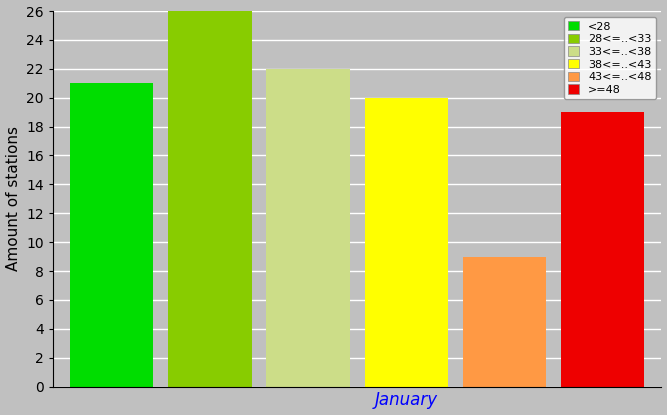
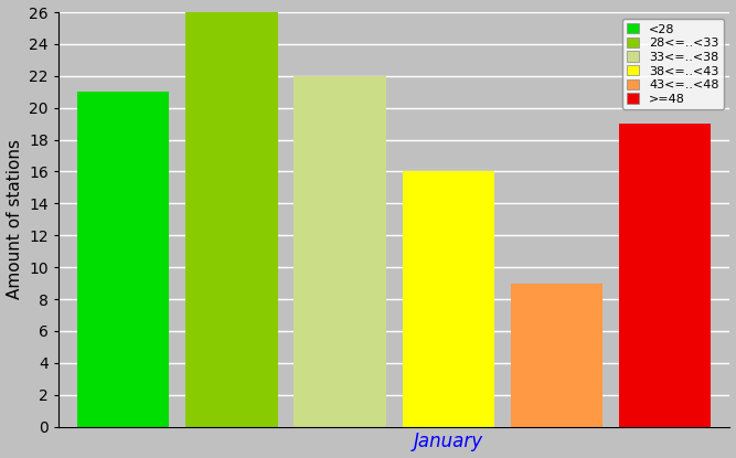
January: 20 -> 16
